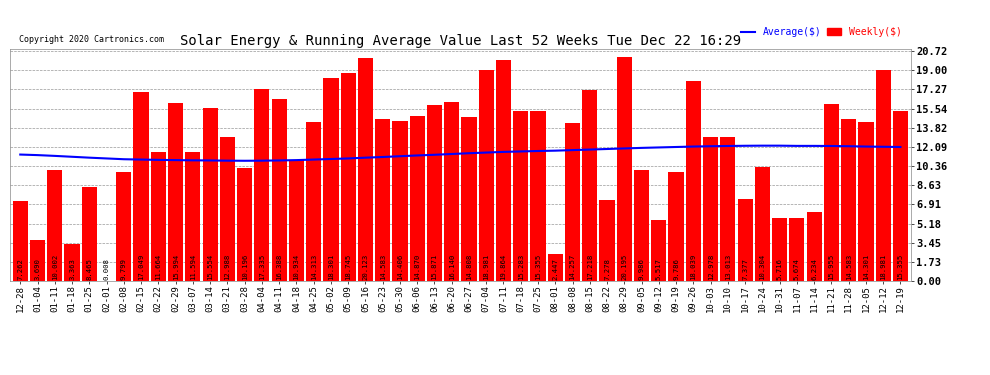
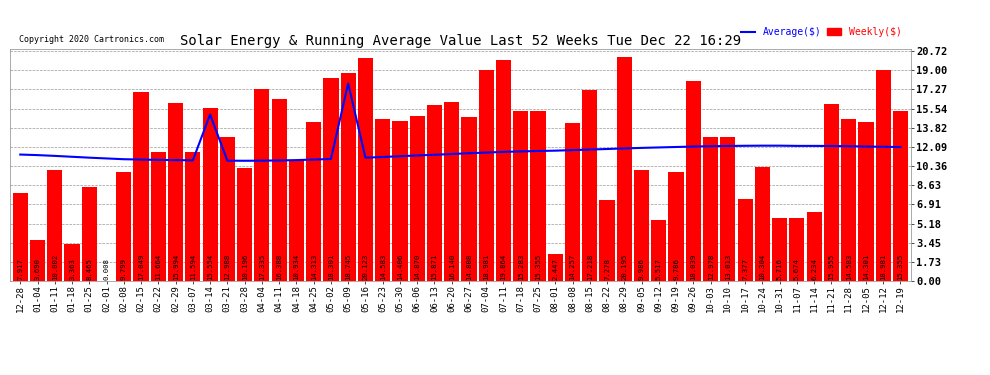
Weekly($)/12-28: 7.262 -> 7.917
Average($)/03-14: 10.9 -> 15.0
Average($)/05-09: 11.1 -> 17.8
